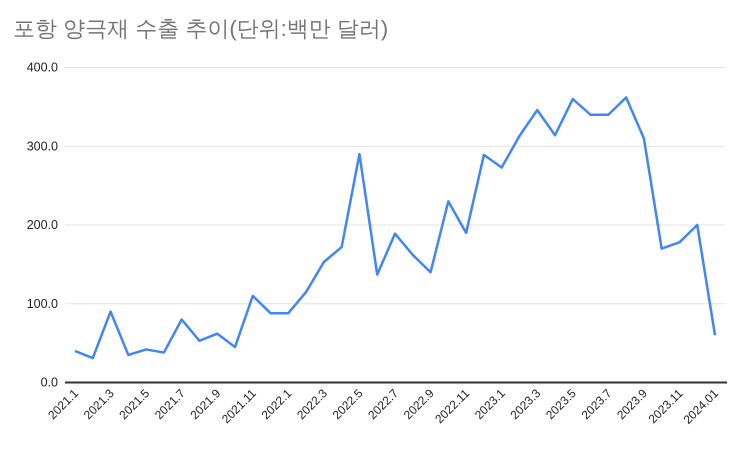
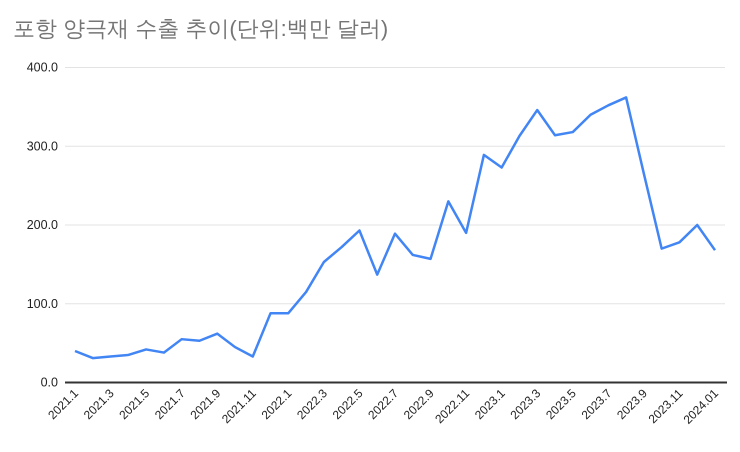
2021.3: 90 -> 30
2021.7: 80 -> 60
2021.11: 110 -> 30
2022.5: 290 -> 190
2022.9: 140 -> 160
2023.5: 360 -> 320
2023.7: 340 -> 350
2023.9: 310 -> 260
2024.01: 60 -> 170
